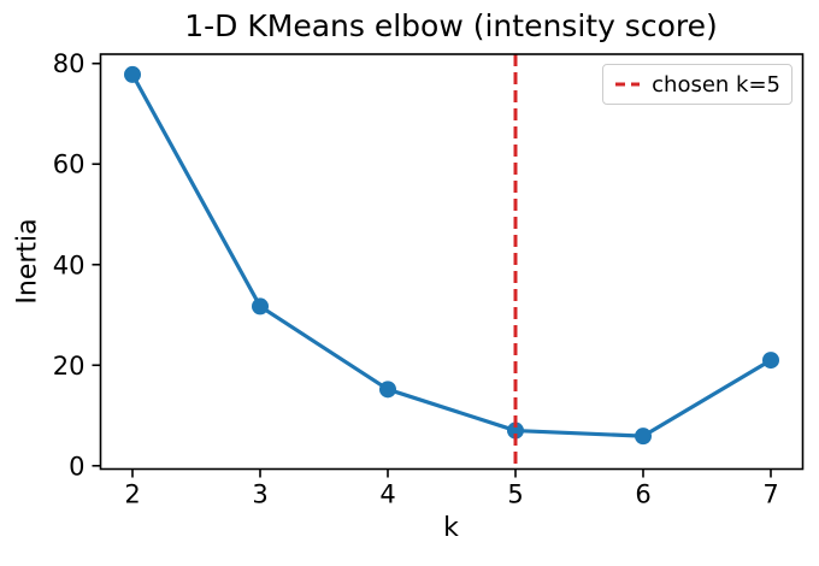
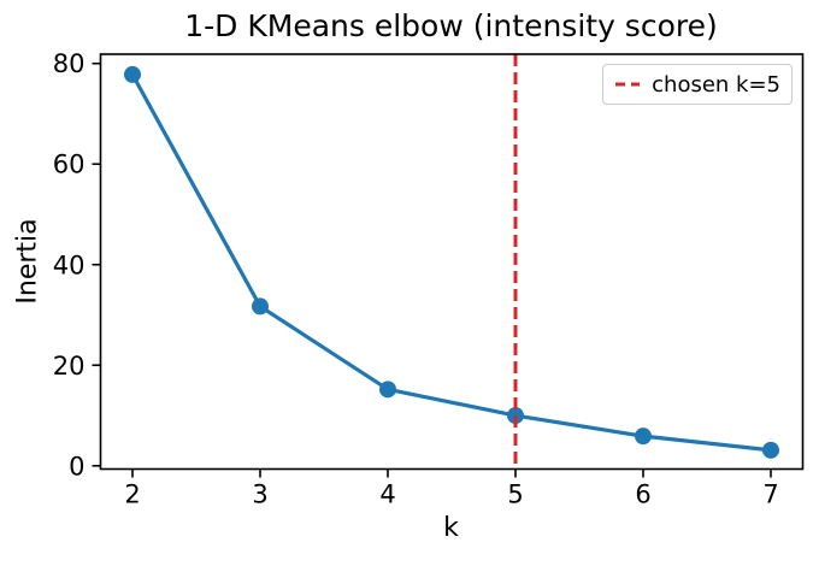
5: 7 -> 10
7: 21 -> 3
